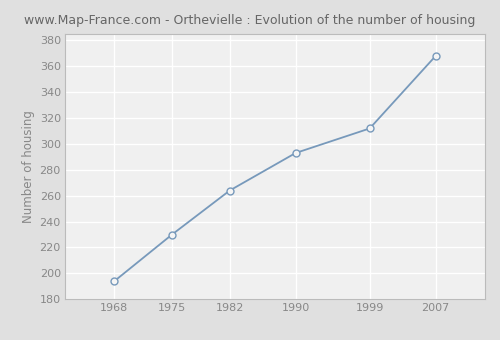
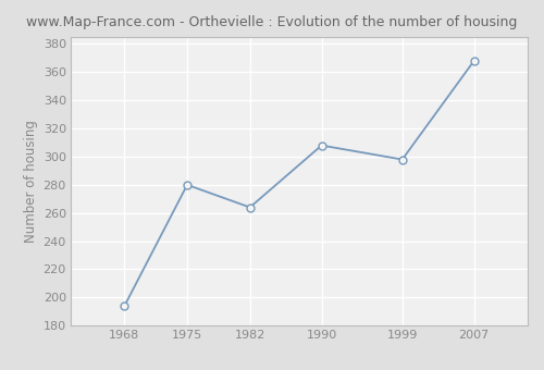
1975: 230 -> 280
1990: 293 -> 308
1999: 312 -> 298
